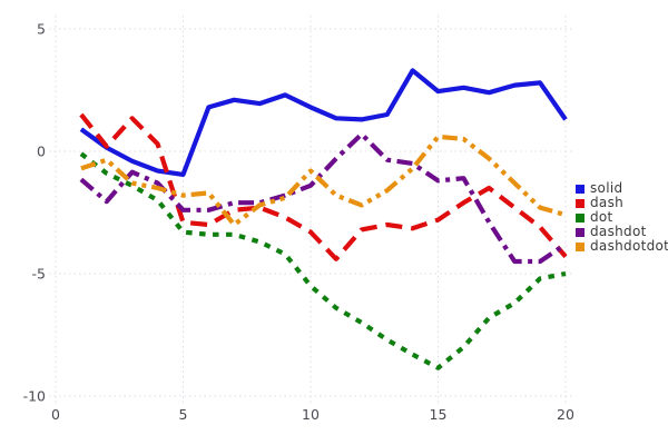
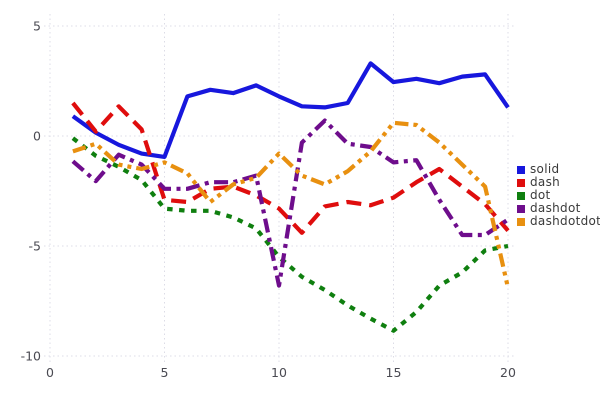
dashdotdot/5: -1.8 -> -1.2
dashdot/10: -1.4 -> -6.8
dashdotdot/20: -2.6 -> -6.9
